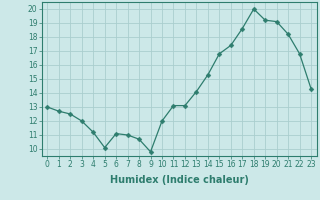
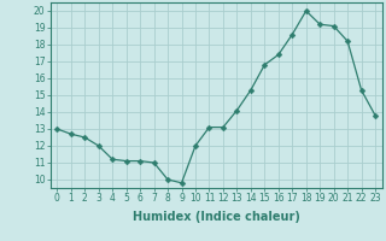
5: 10.1 -> 11.1
8: 10.7 -> 10.0
22: 16.8 -> 15.3
23: 14.3 -> 13.8
